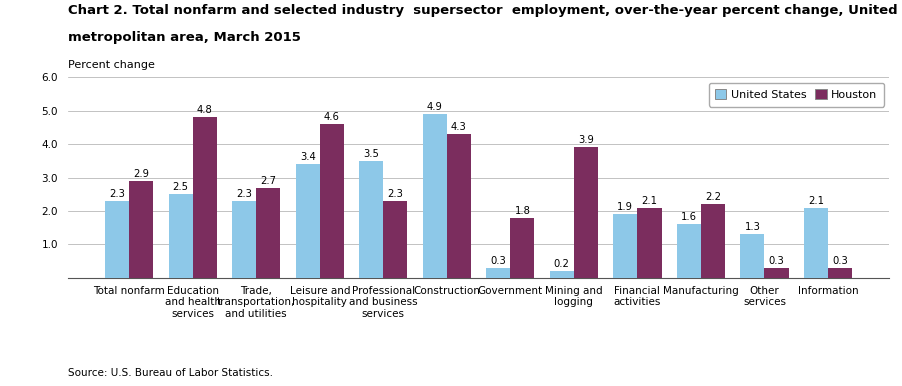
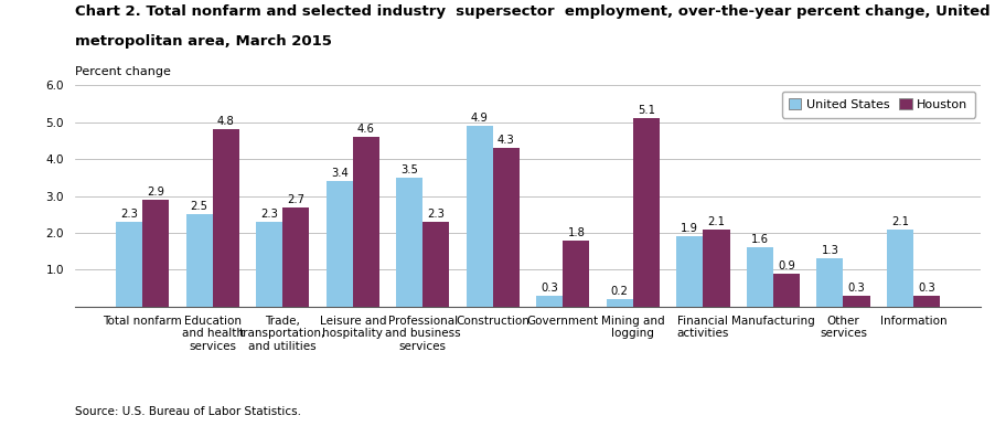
Houston/Mining and logging: 3.9 -> 5.1
Houston/Manufacturing: 2.2 -> 0.9
